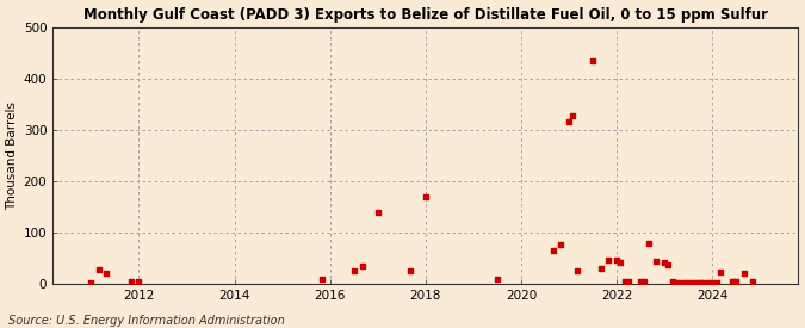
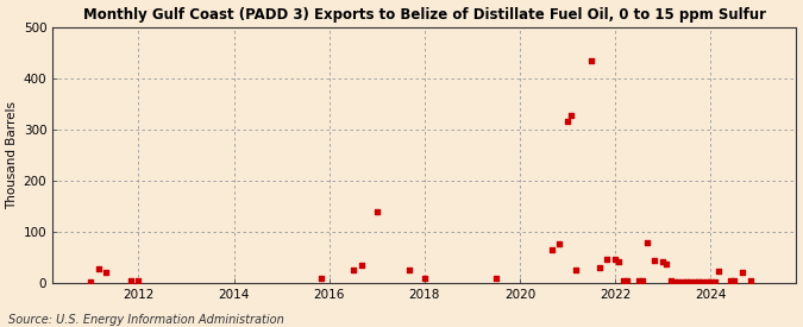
2018: 170 -> 10
